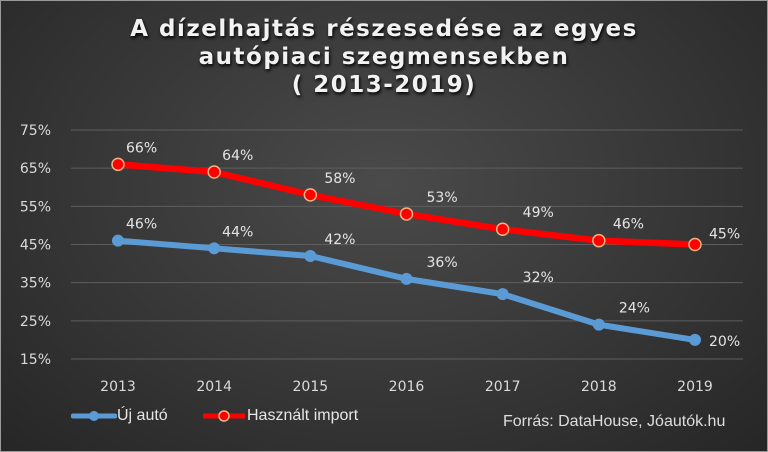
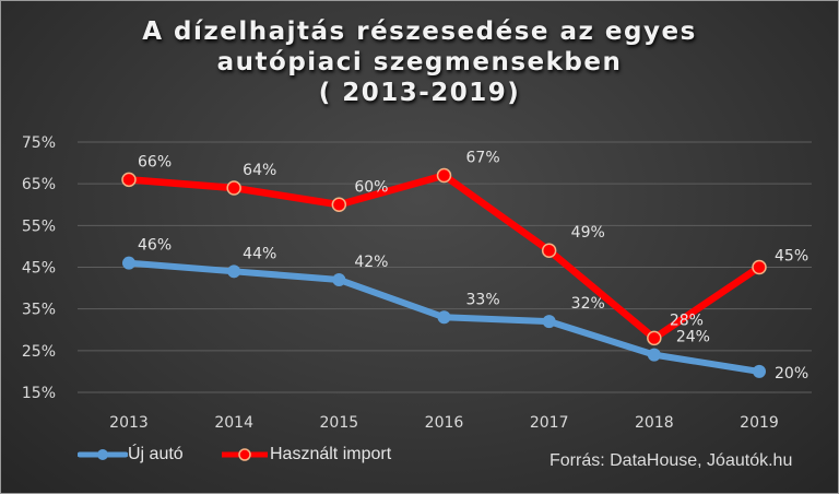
Használt import/2015: 58% -> 60%
Új autó/2016: 36% -> 33%
Használt import/2016: 53% -> 67%
Használt import/2018: 46% -> 28%
